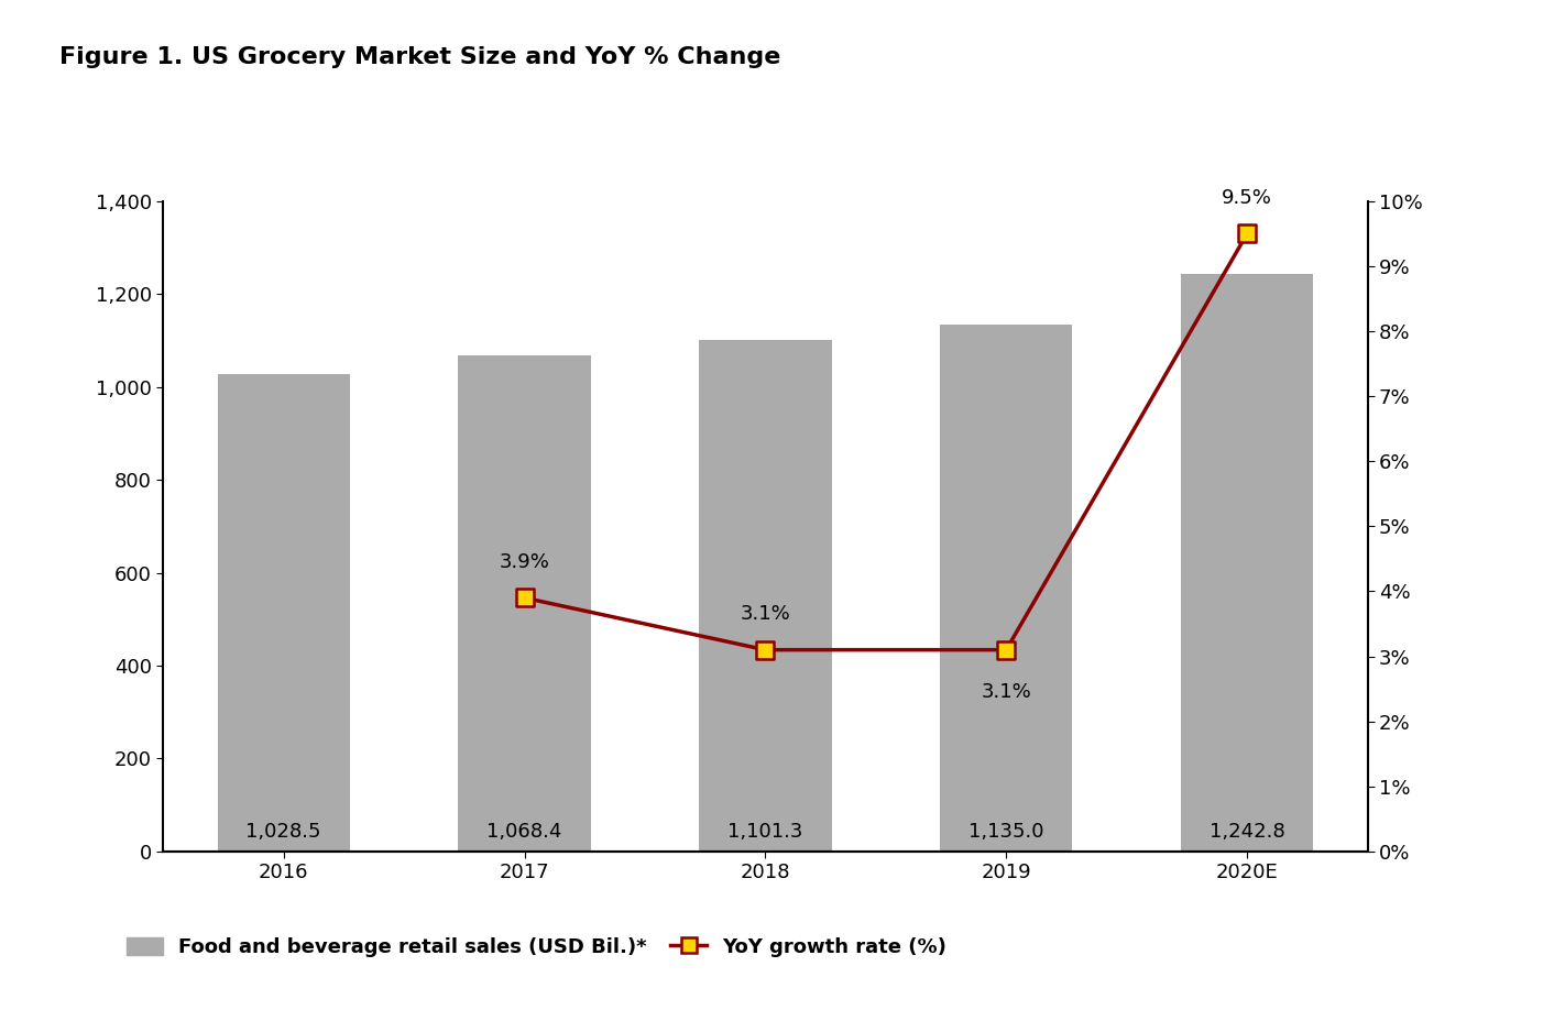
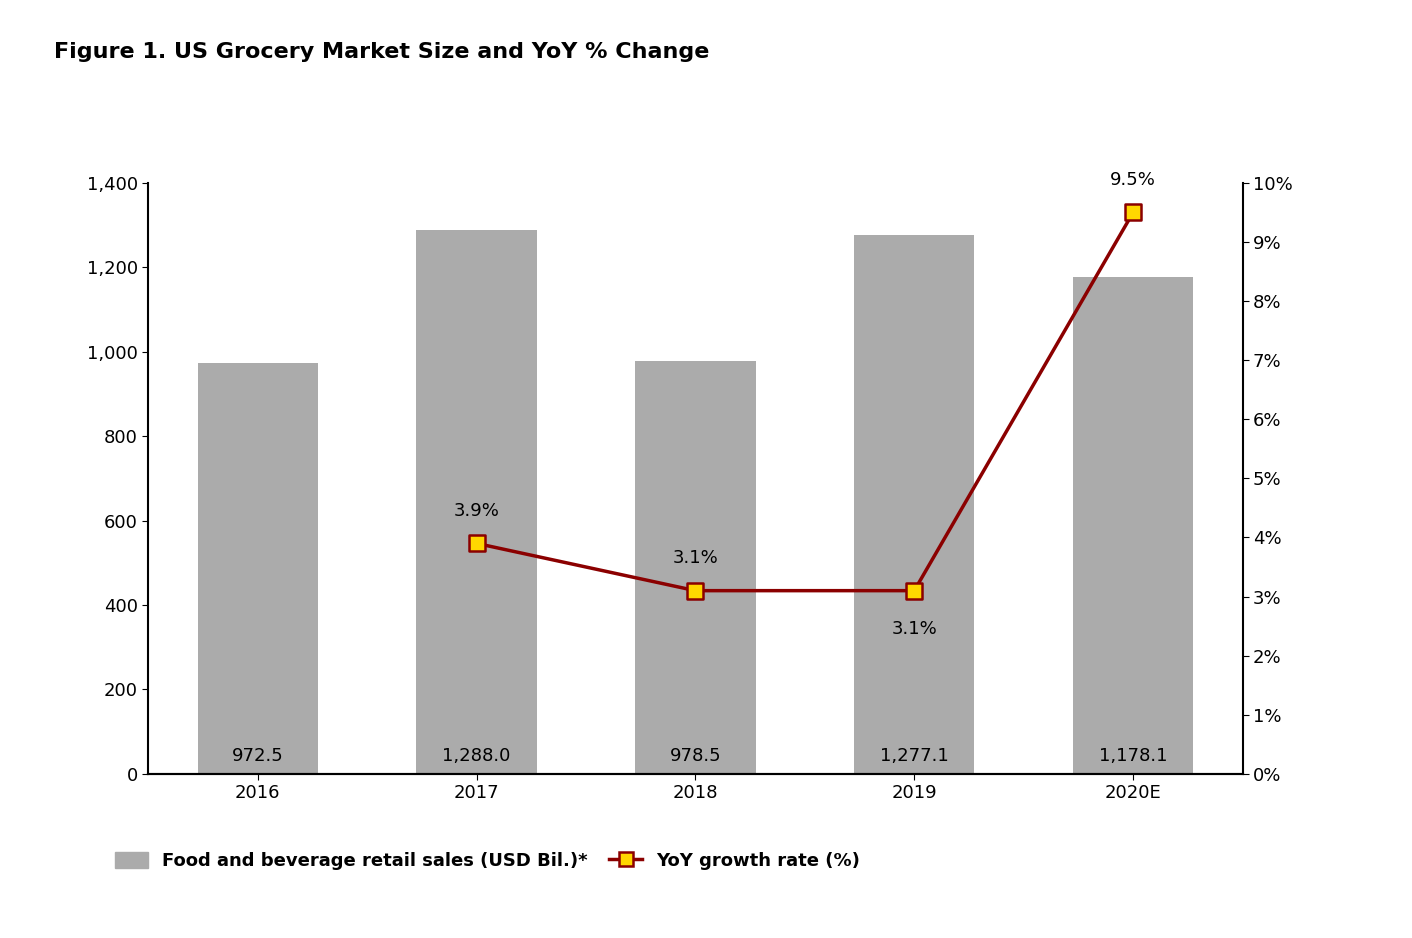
Food and beverage retail sales (USD Bil.)*/2016: 1,028.5 -> 972.5
Food and beverage retail sales (USD Bil.)*/2017: 1,068.4 -> 1,288.0
Food and beverage retail sales (USD Bil.)*/2018: 1,101.3 -> 978.5
Food and beverage retail sales (USD Bil.)*/2019: 1,135.0 -> 1,277.1
Food and beverage retail sales (USD Bil.)*/2020E: 1,242.8 -> 1,178.1
